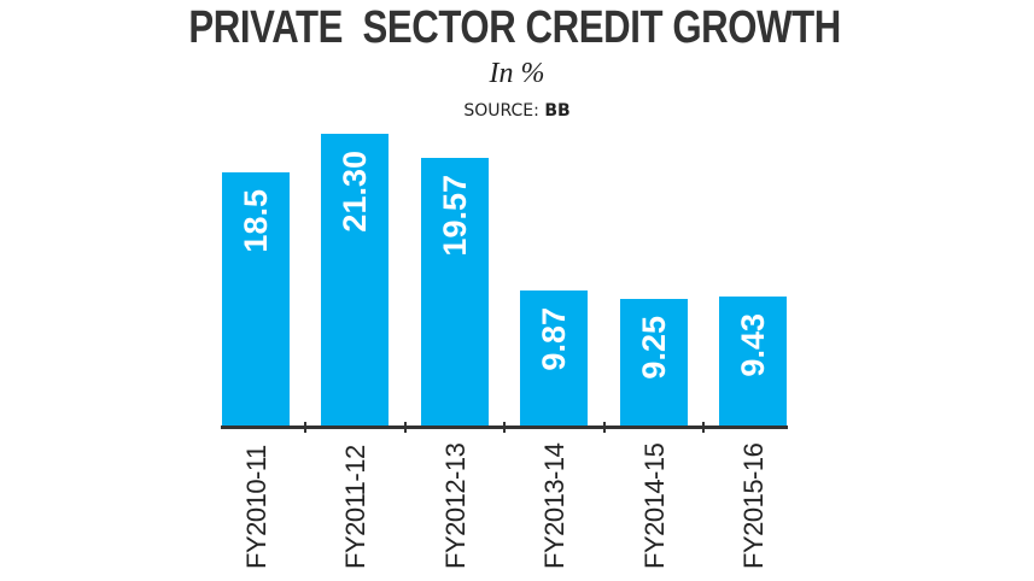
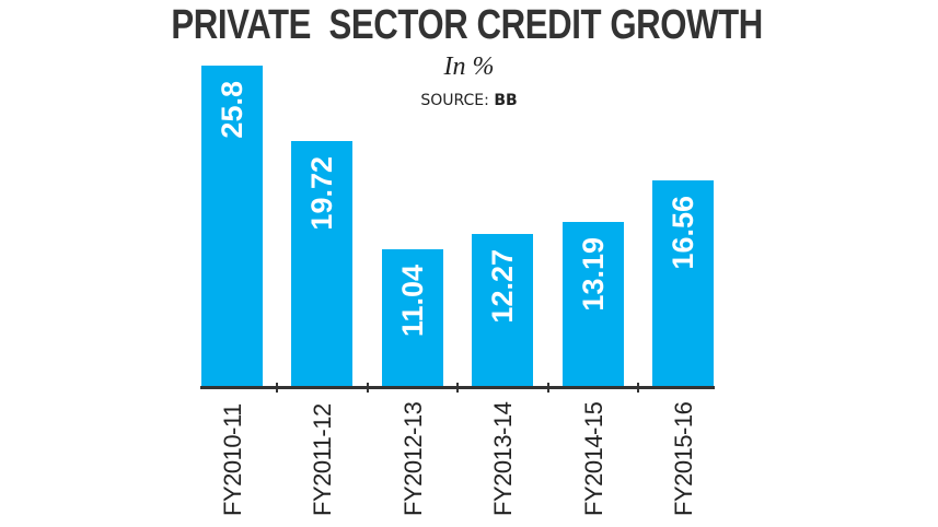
FY2010-11: 18.5 -> 25.8
FY2011-12: 21.30 -> 19.72
FY2012-13: 19.57 -> 11.04
FY2013-14: 9.87 -> 12.27
FY2014-15: 9.25 -> 13.19
FY2015-16: 9.43 -> 16.56
